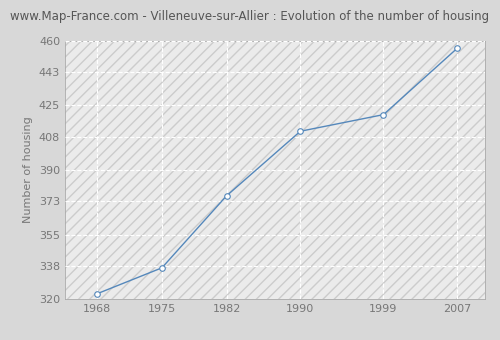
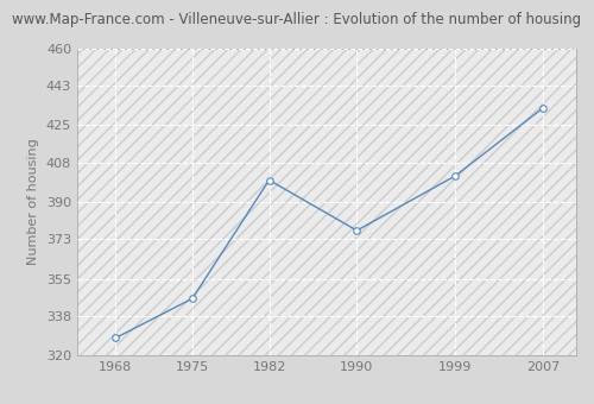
1968: 323 -> 328
1975: 337 -> 346
1982: 376 -> 400
1990: 411 -> 377
1999: 420 -> 402
2007: 456 -> 433
